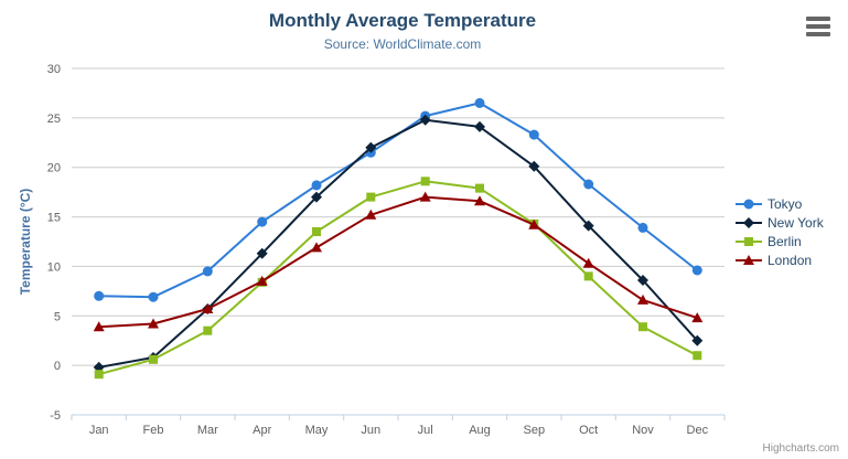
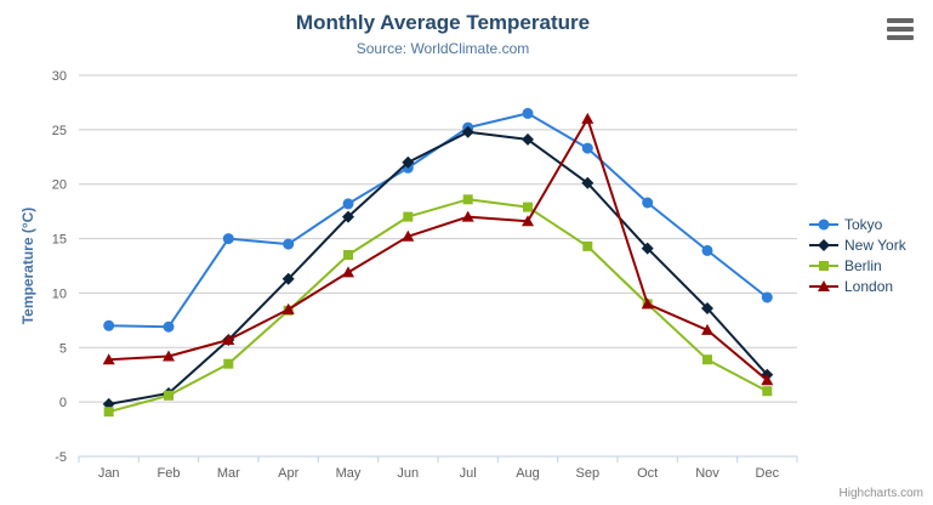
Tokyo/Mar: 10 -> 15
London/Sep: 14 -> 26
London/Oct: 10 -> 9
London/Dec: 5 -> 2
